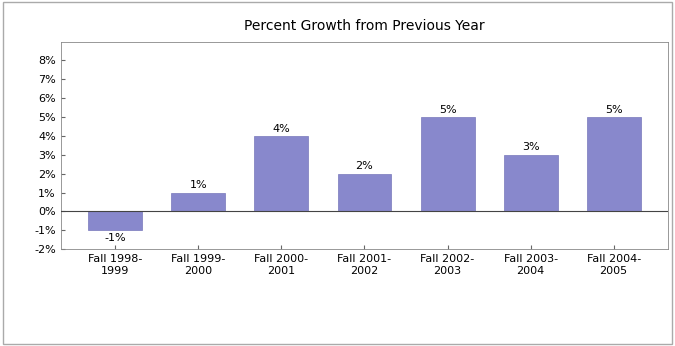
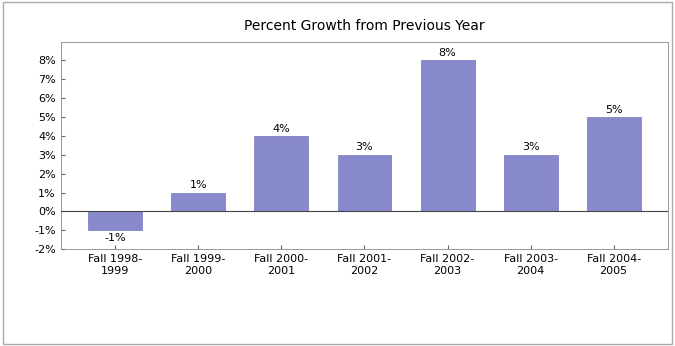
Fall 2001- 2002: 2% -> 3%
Fall 2002- 2003: 5% -> 8%
